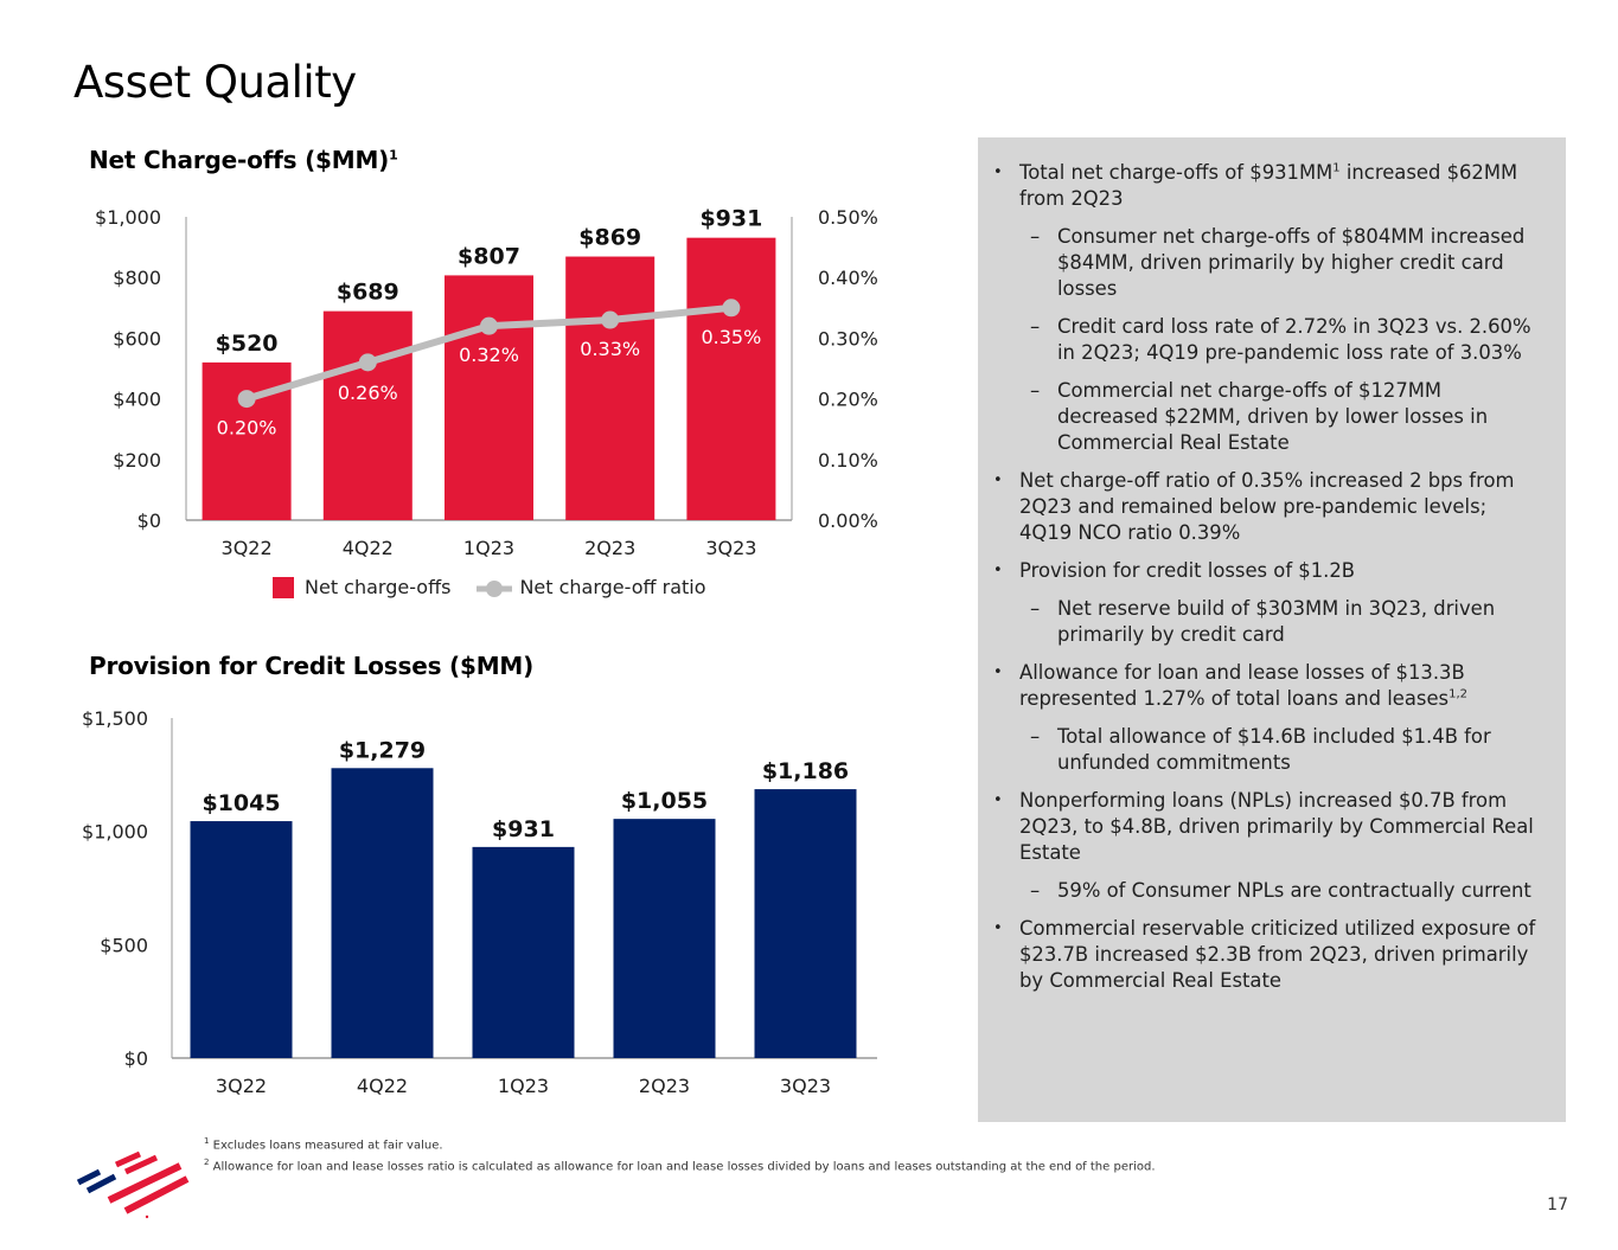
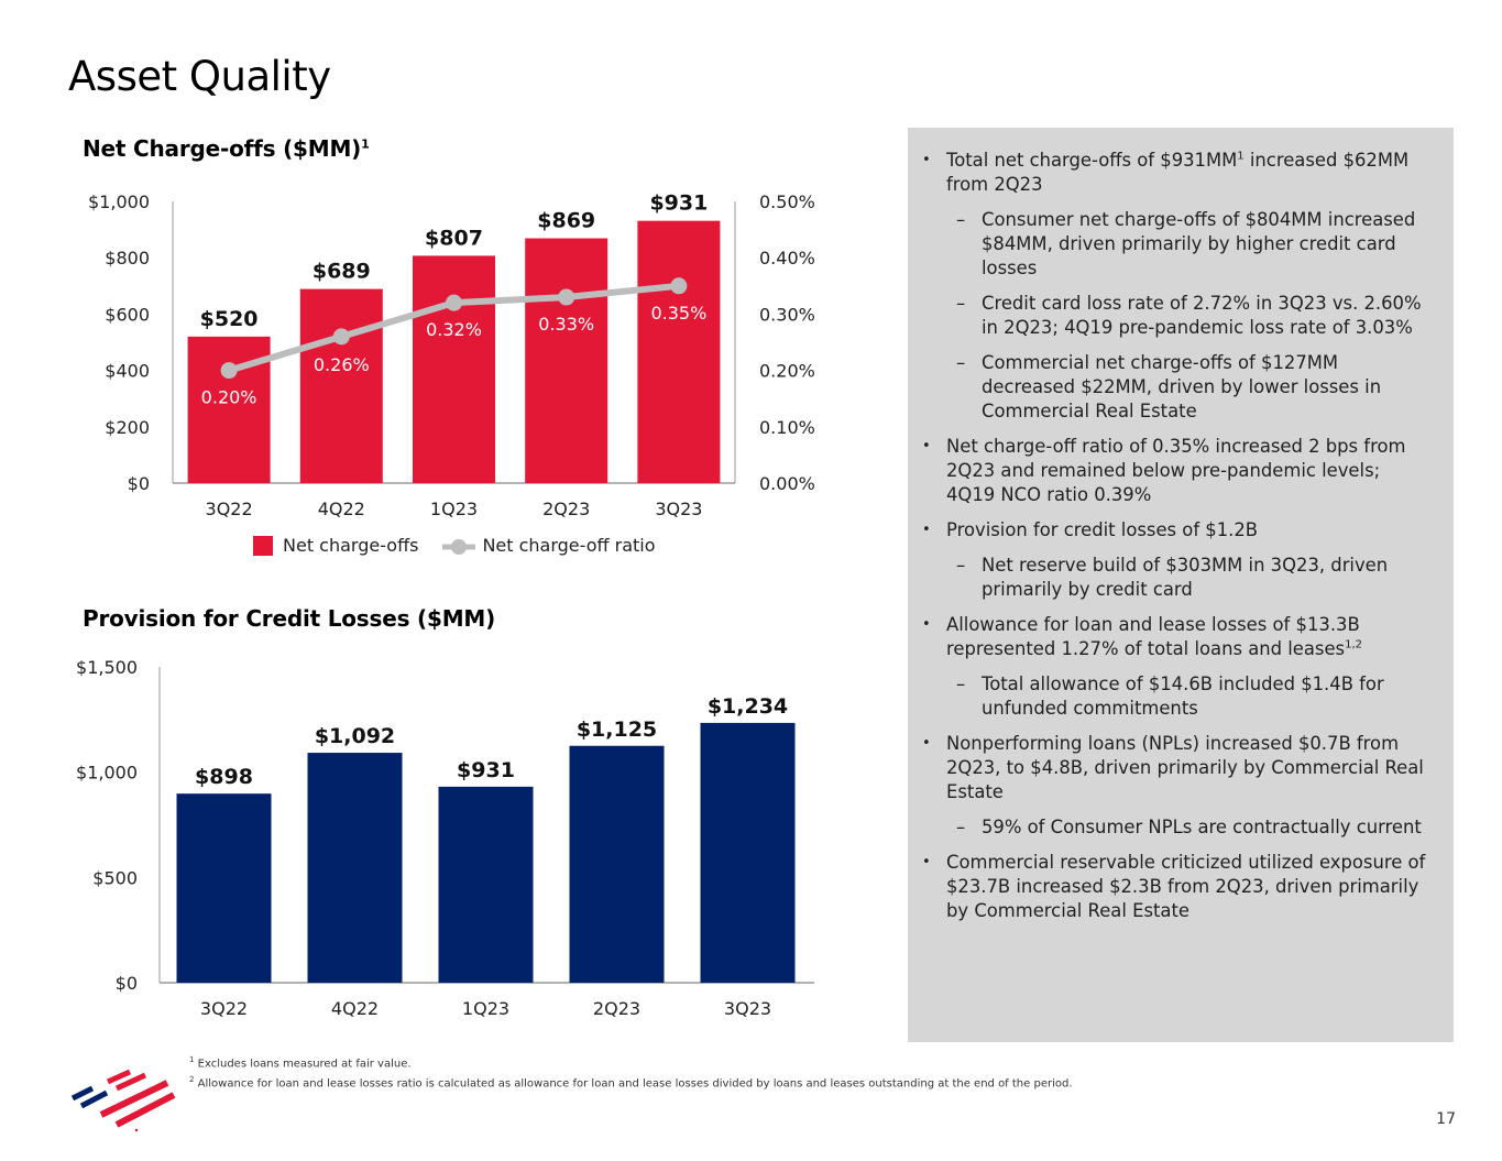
Provision for Credit Losses ($MM)/3Q22: $1045 -> $898
Provision for Credit Losses ($MM)/4Q22: $1,279 -> $1,092
Provision for Credit Losses ($MM)/2Q23: $1,055 -> $1,125
Provision for Credit Losses ($MM)/3Q23: $1,186 -> $1,234
